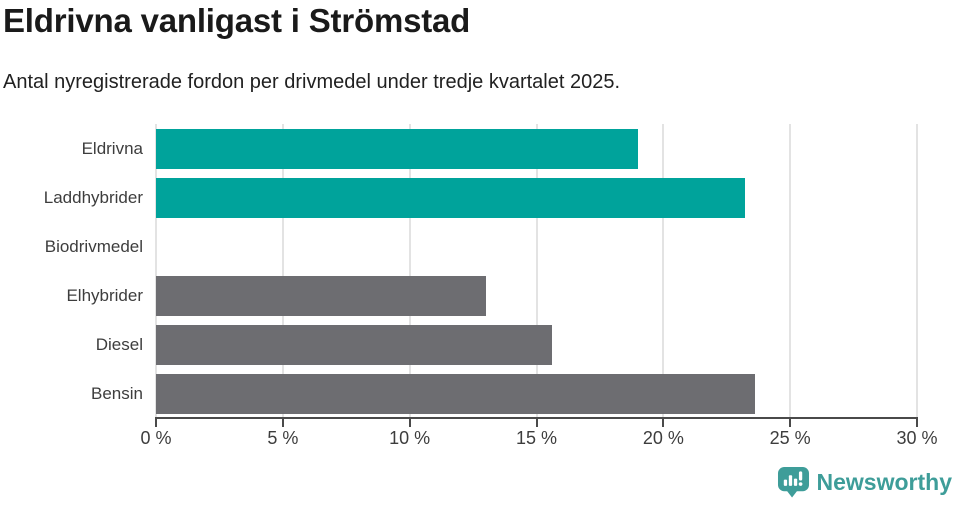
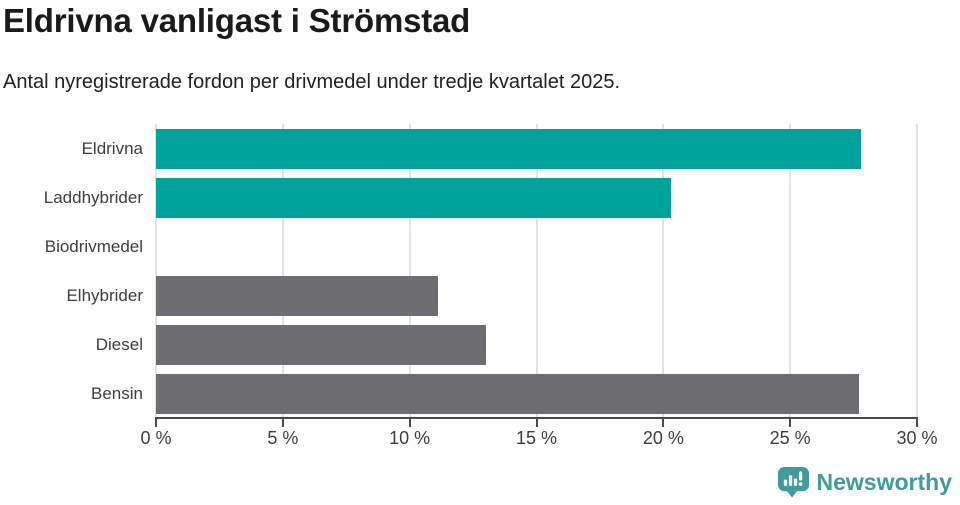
Eldrivna: 19.0% -> 27.8%
Laddhybrider: 23.2% -> 20.3%
Elhybrider: 13.0% -> 11.1%
Diesel: 15.6% -> 13.0%
Bensin: 23.6% -> 27.7%
